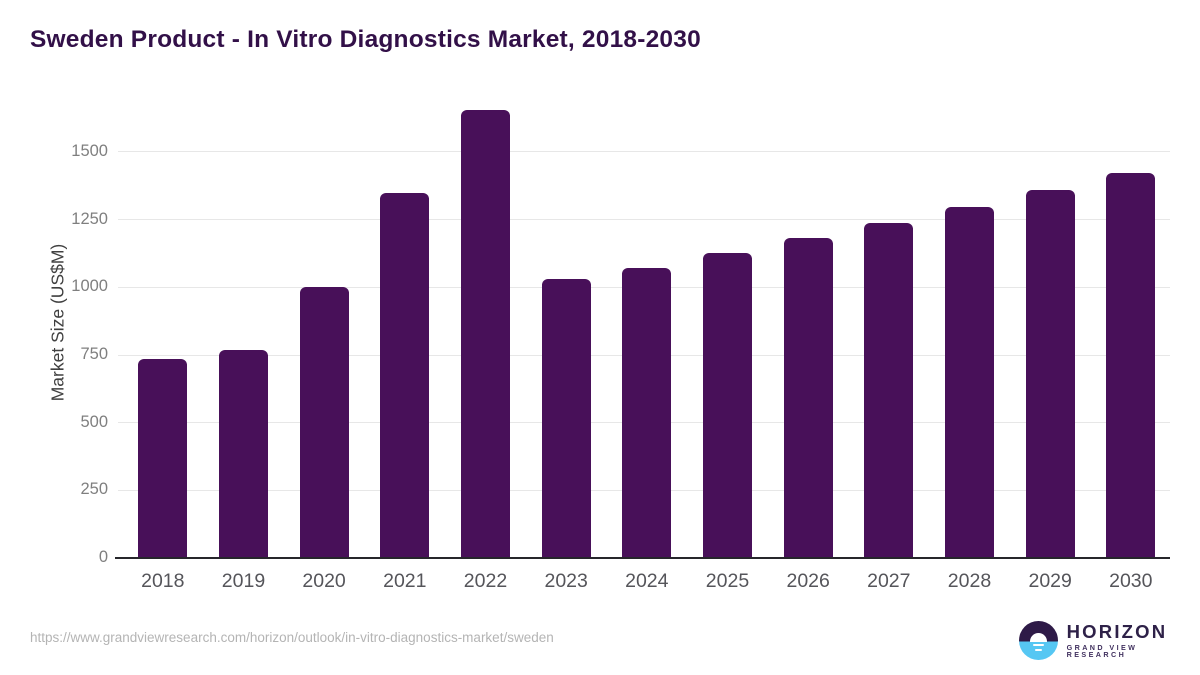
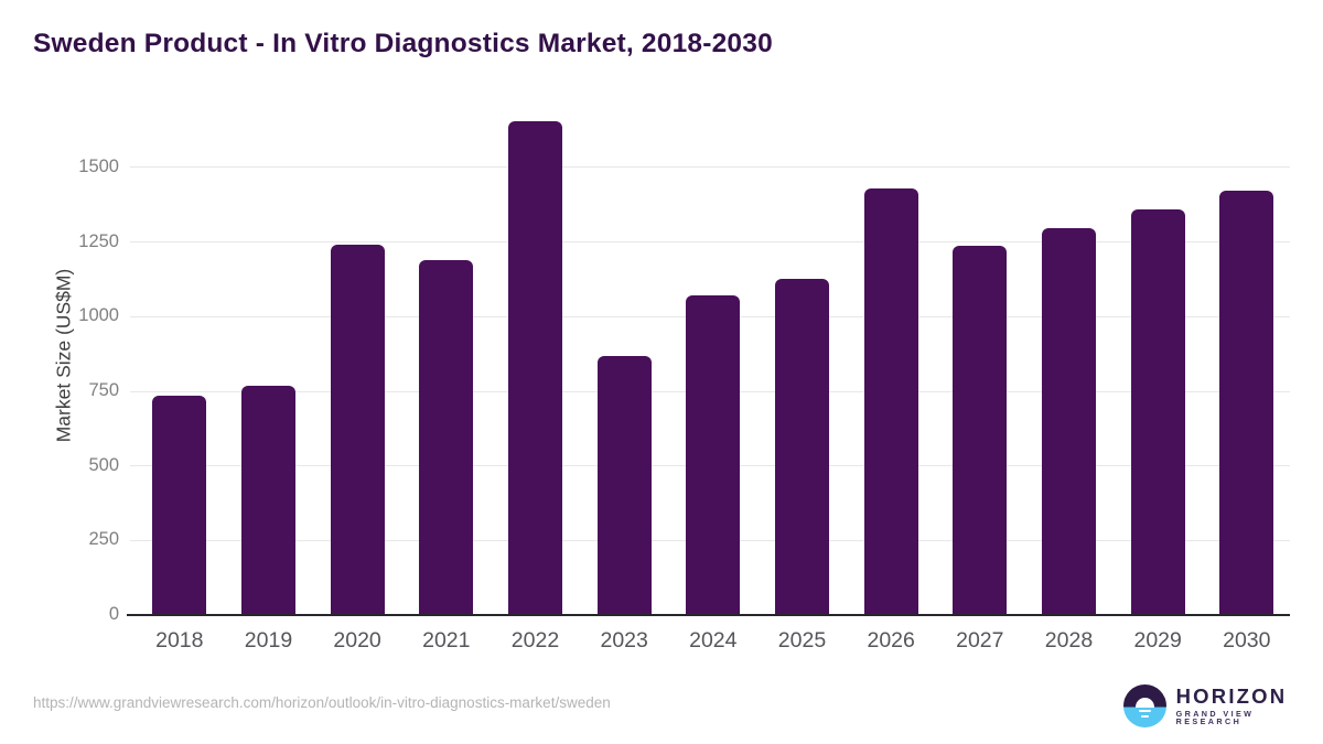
2020: 1000 -> 1240
2021: 1350 -> 1190
2023: 1030 -> 870
2026: 1180 -> 1430
